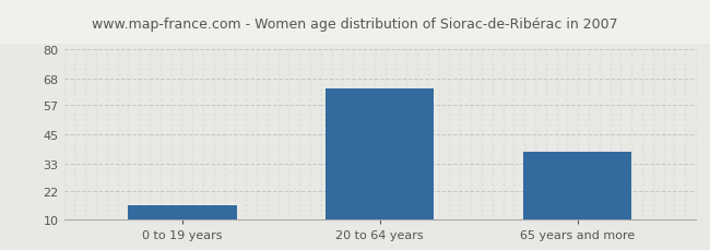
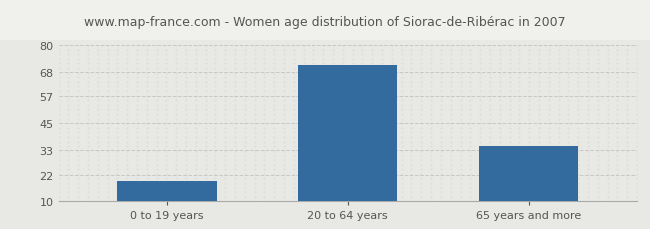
0 to 19 years: 16 -> 19
20 to 64 years: 64 -> 71
65 years and more: 38 -> 35
